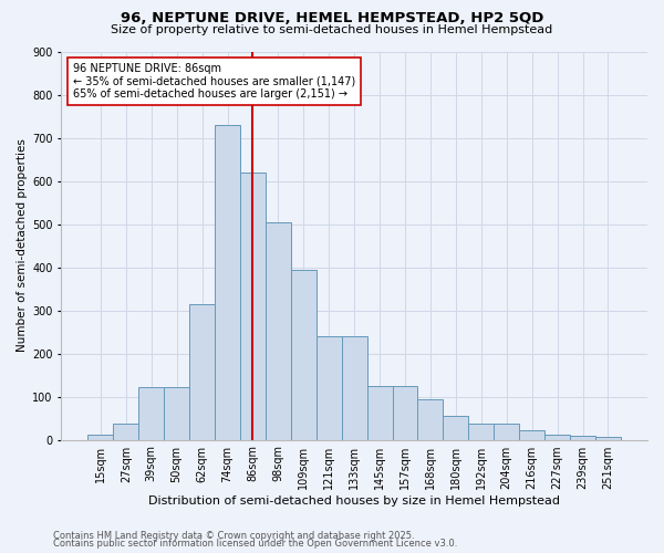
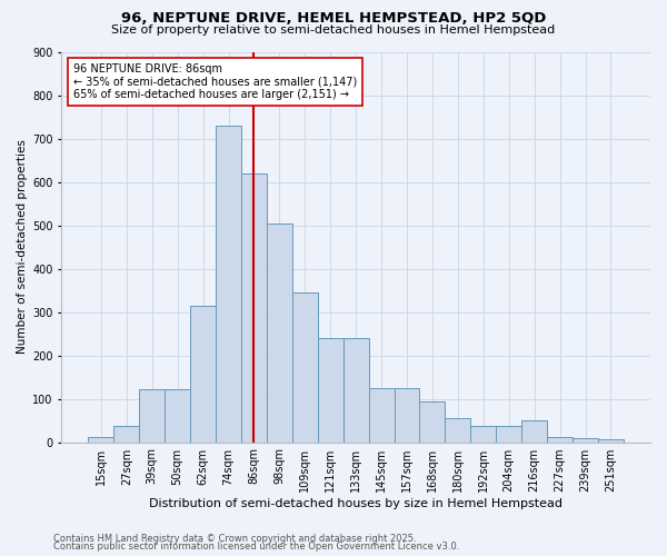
109sqm: 393 -> 345
216sqm: 22 -> 50
